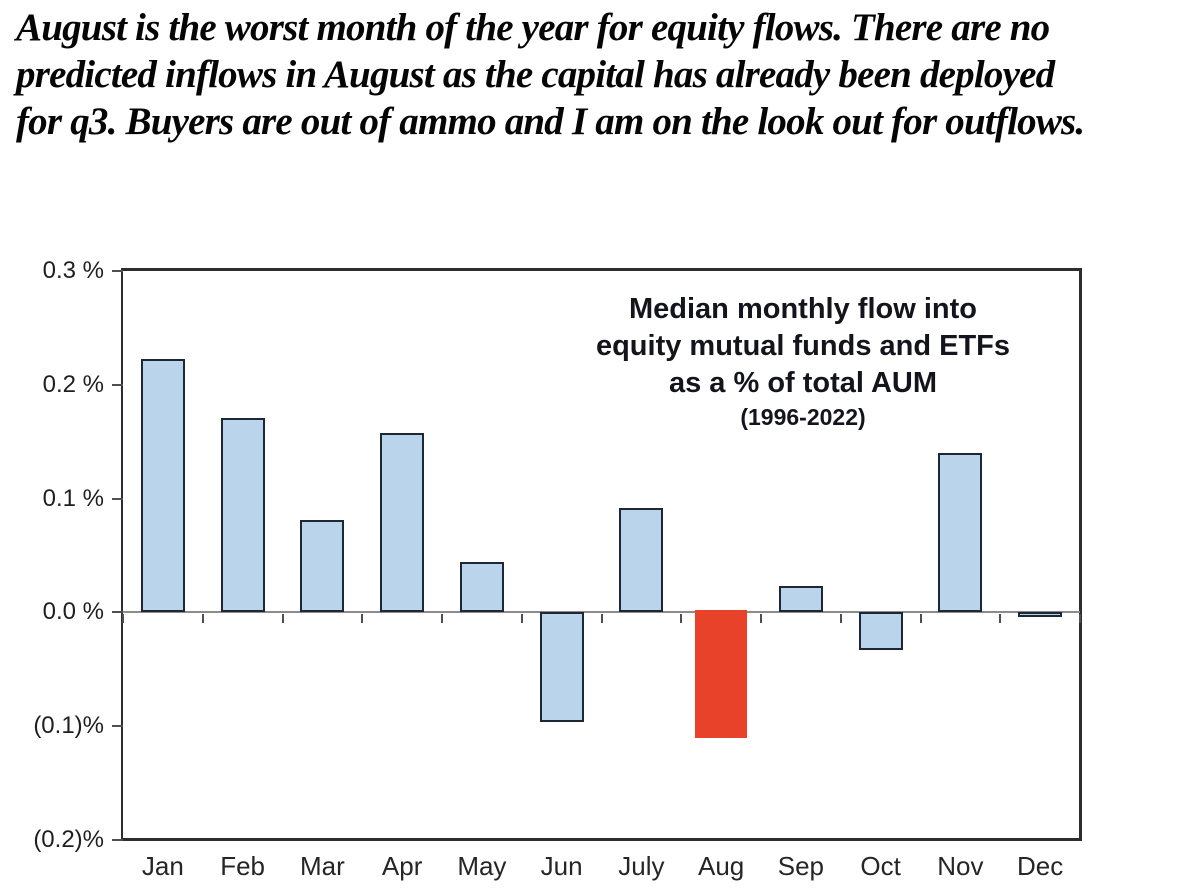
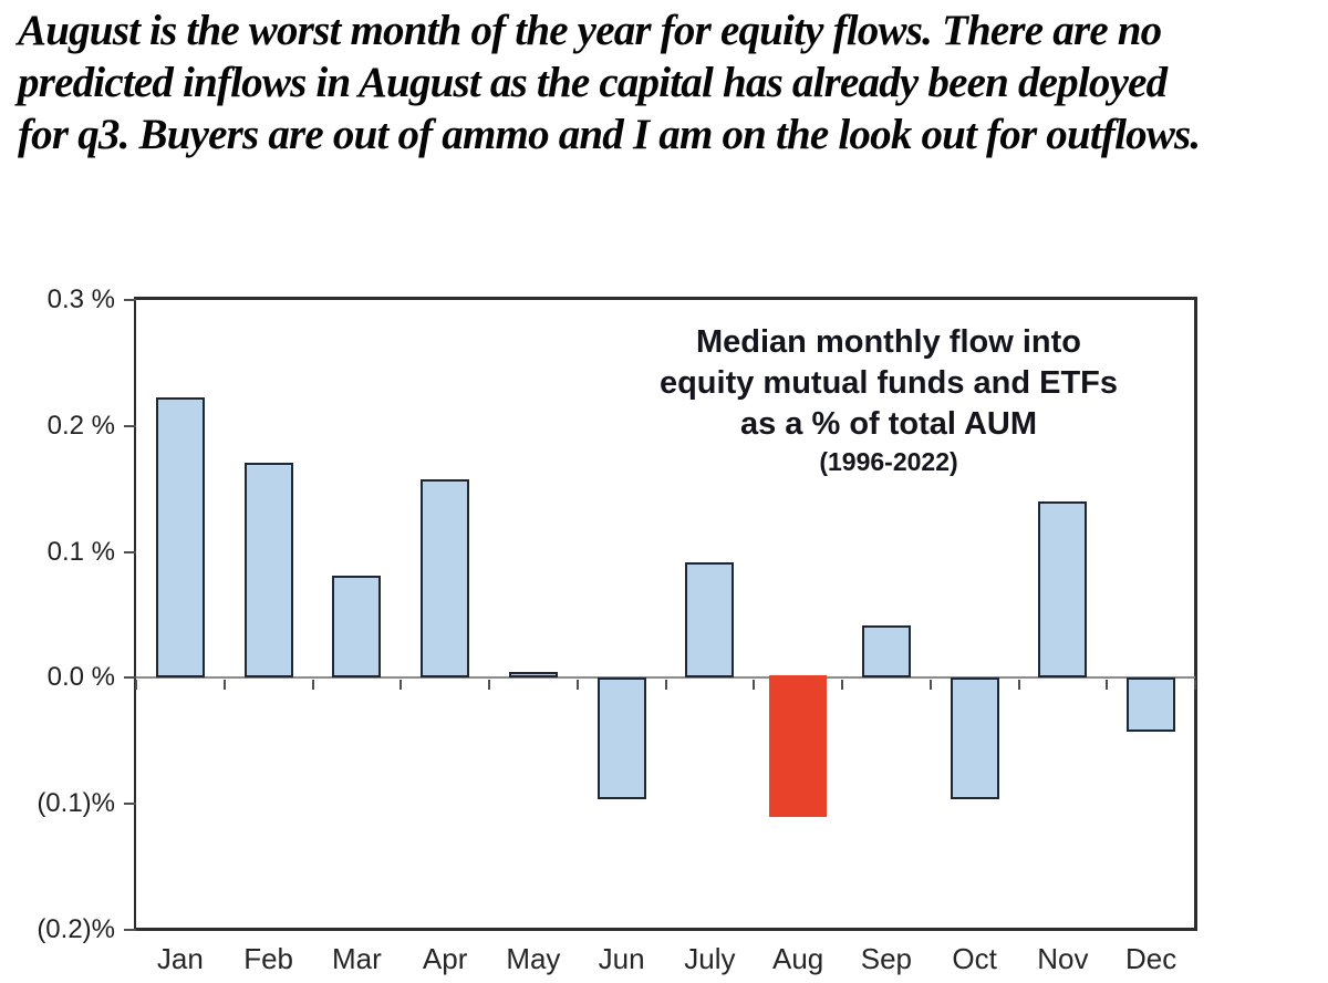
May: 0.044% -> 0.005%
Sep: 0.023% -> 0.042%
Oct: -0.033% -> -0.096%
Dec: -0.004% -> -0.043%
